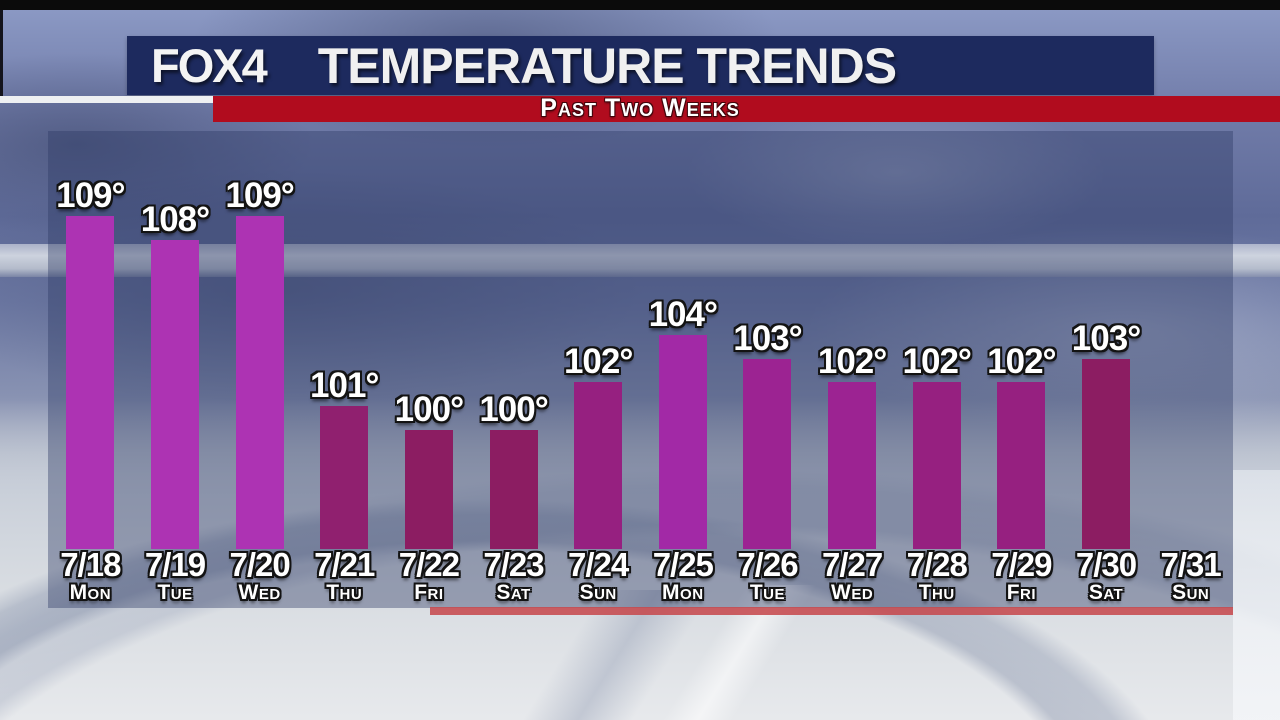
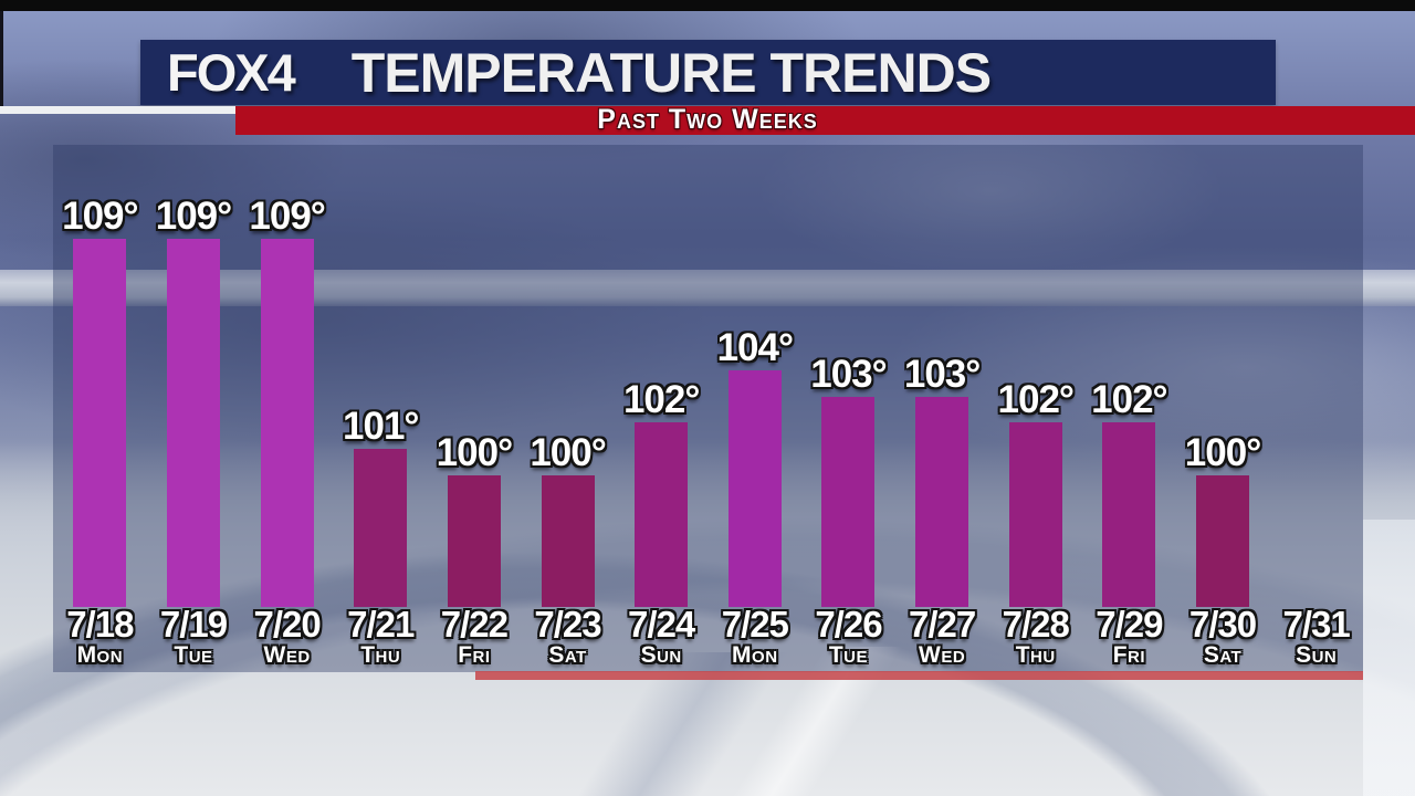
7/19: 108° -> 109°
7/27: 102° -> 103°
7/30: 103° -> 100°
